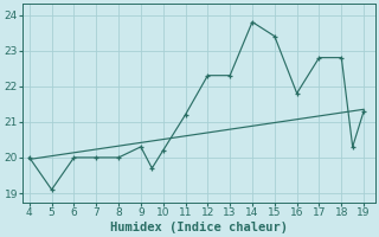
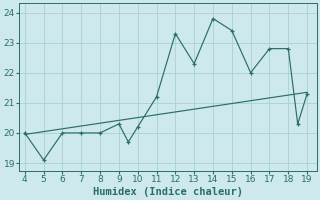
12: 22.3 -> 23.3
16: 21.8 -> 22.0
